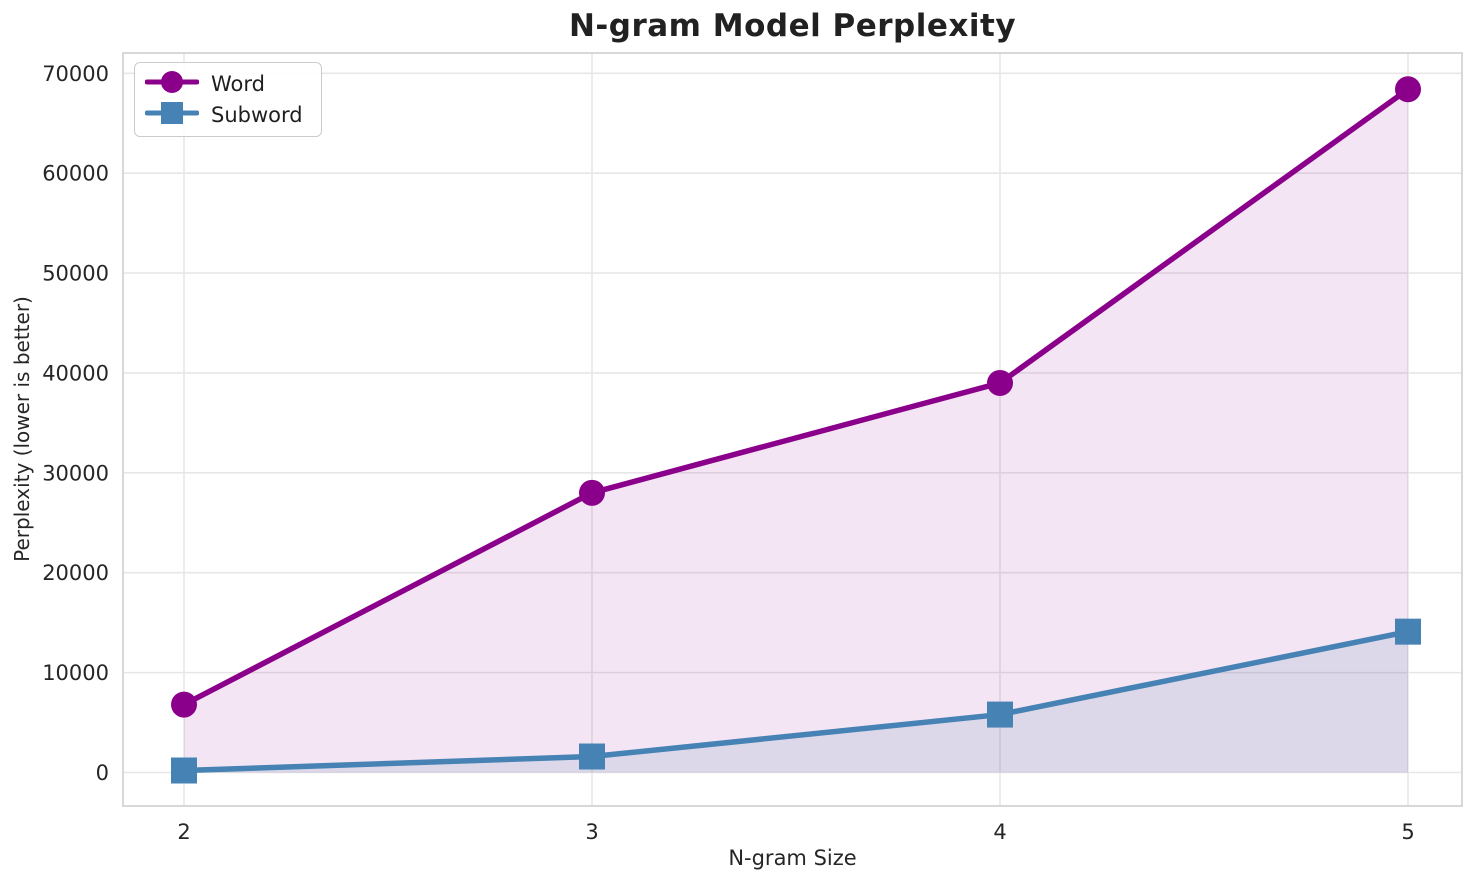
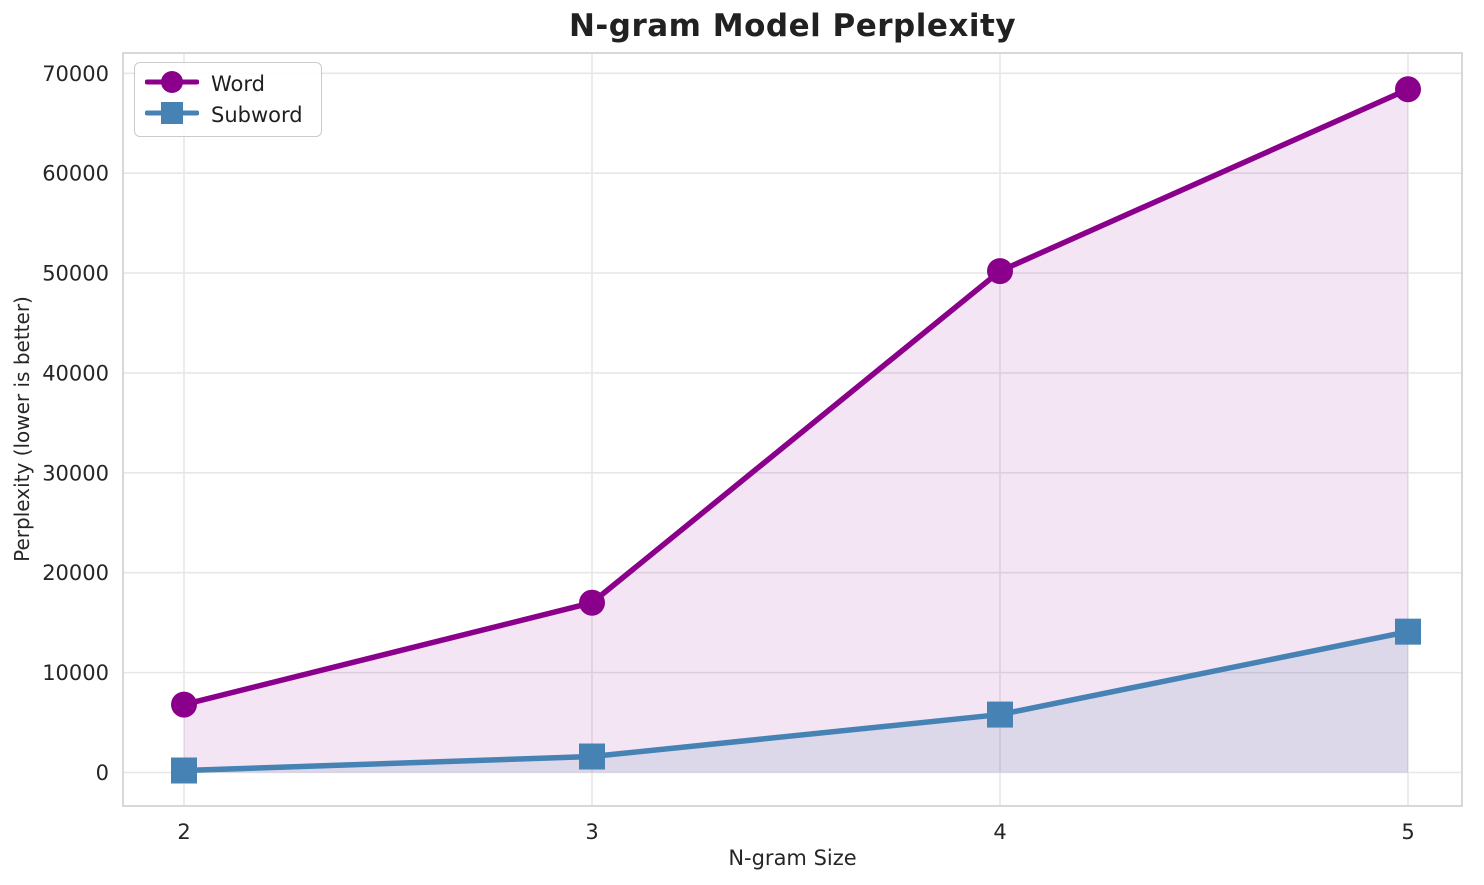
Word/3: 28000 -> 17000
Word/4: 39000 -> 50000
